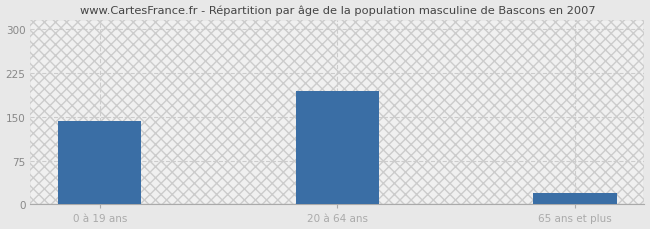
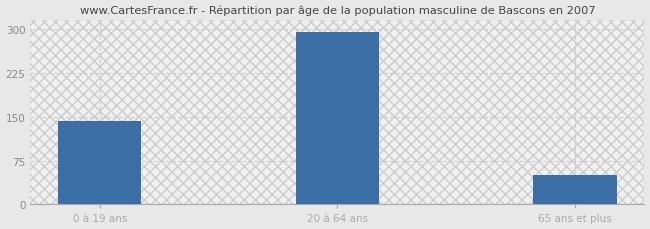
20 à 64 ans: 194 -> 294
65 ans et plus: 20 -> 50
